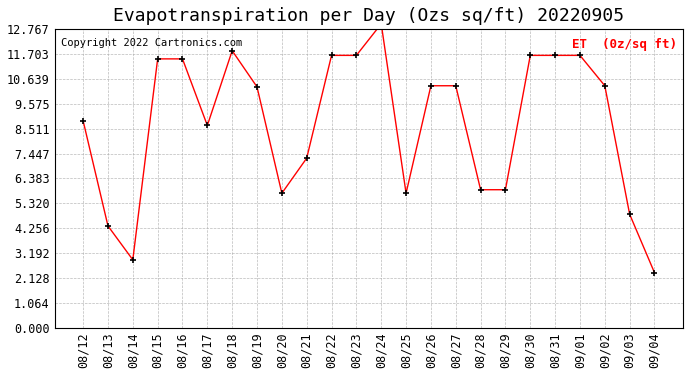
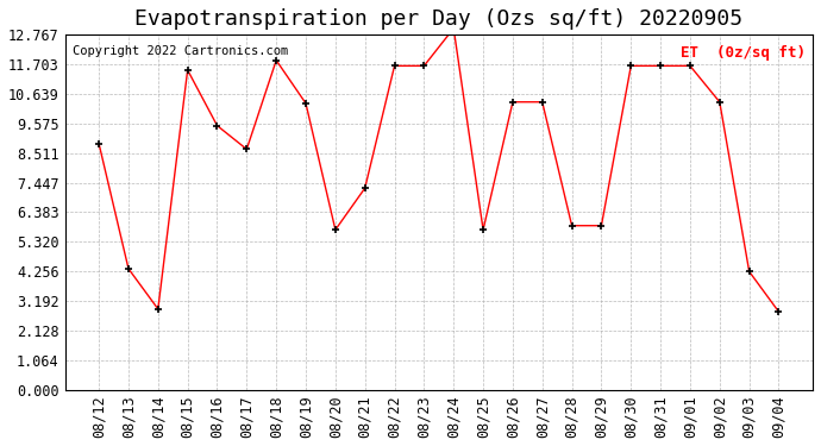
08/16: 11.50 -> 9.50
09/03: 4.85 -> 4.25
09/04: 2.35 -> 2.80
